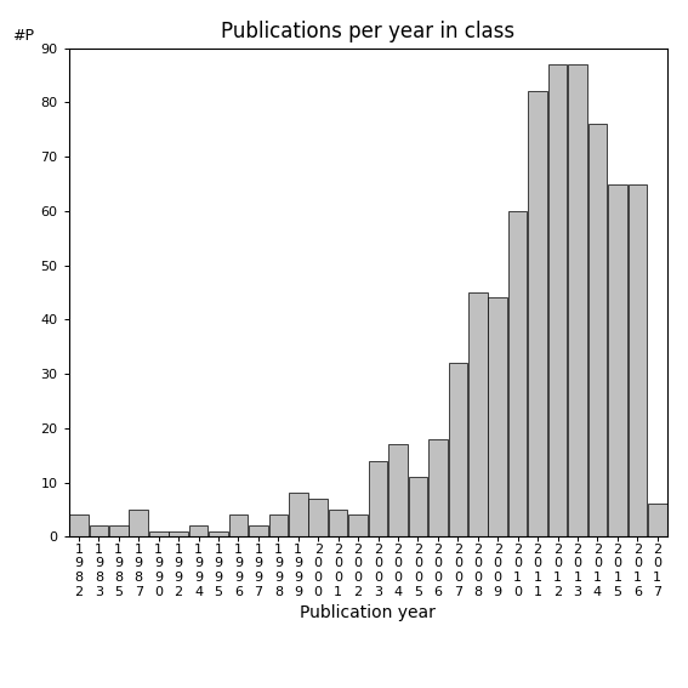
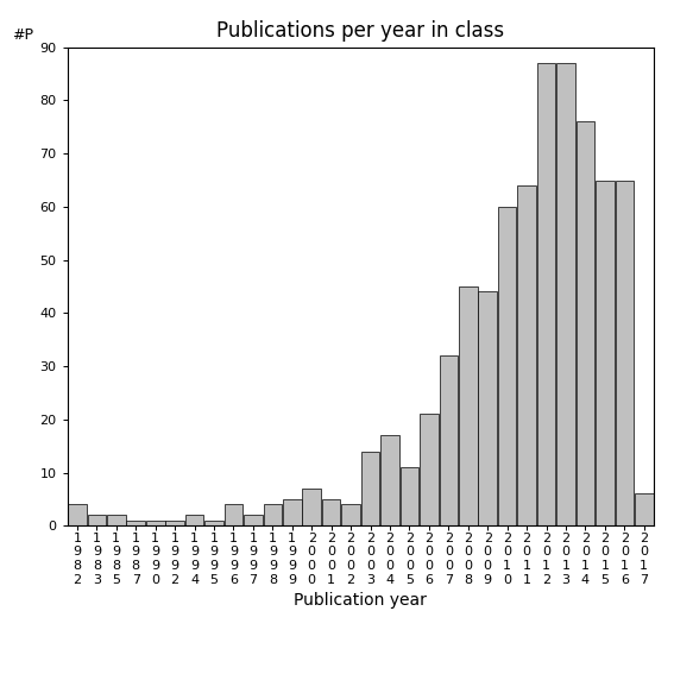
1 9 8 7: 5 -> 1
1 9 9 9: 8 -> 5
2 0 0 6: 18 -> 21
2 0 1 1: 82 -> 64
